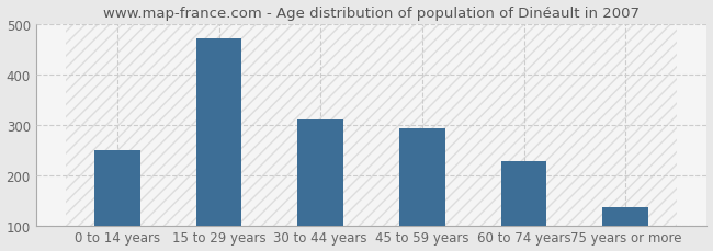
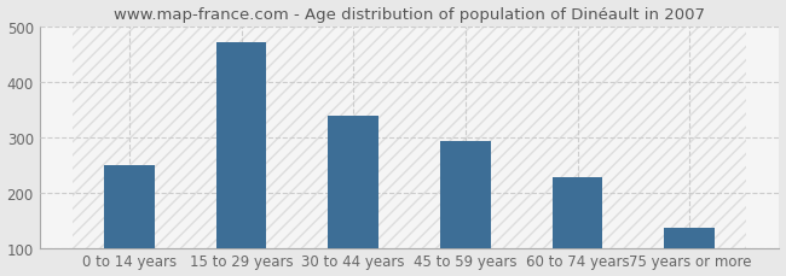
30 to 44 years: 310 -> 338
